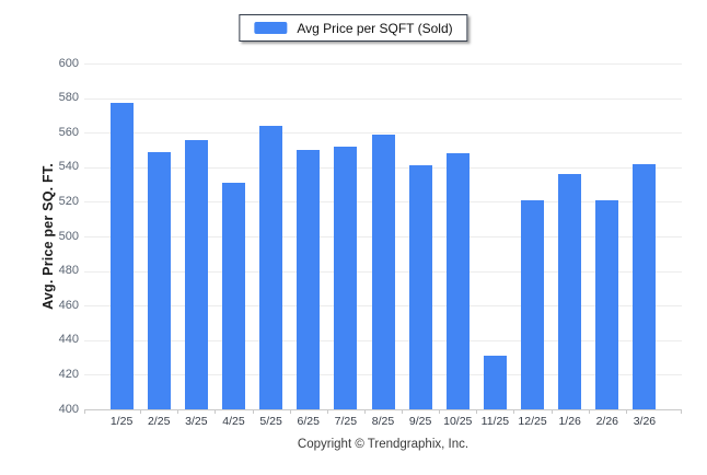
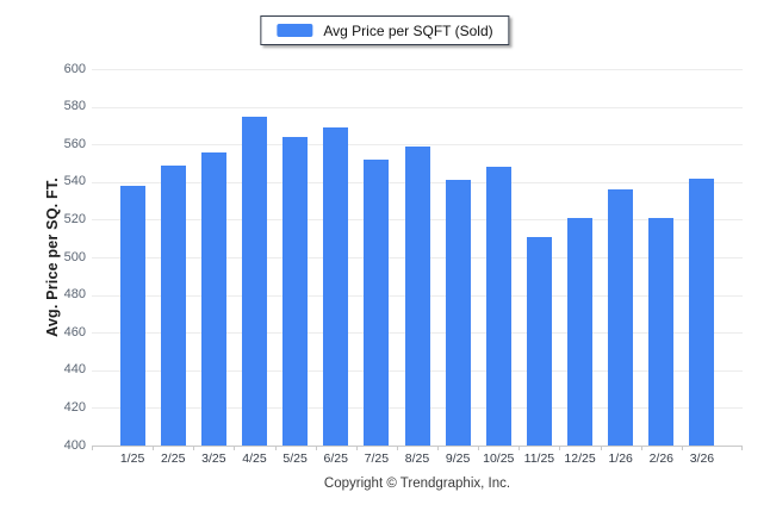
1/25: 577 -> 538
4/25: 531 -> 575
6/25: 550 -> 569
11/25: 431 -> 511
